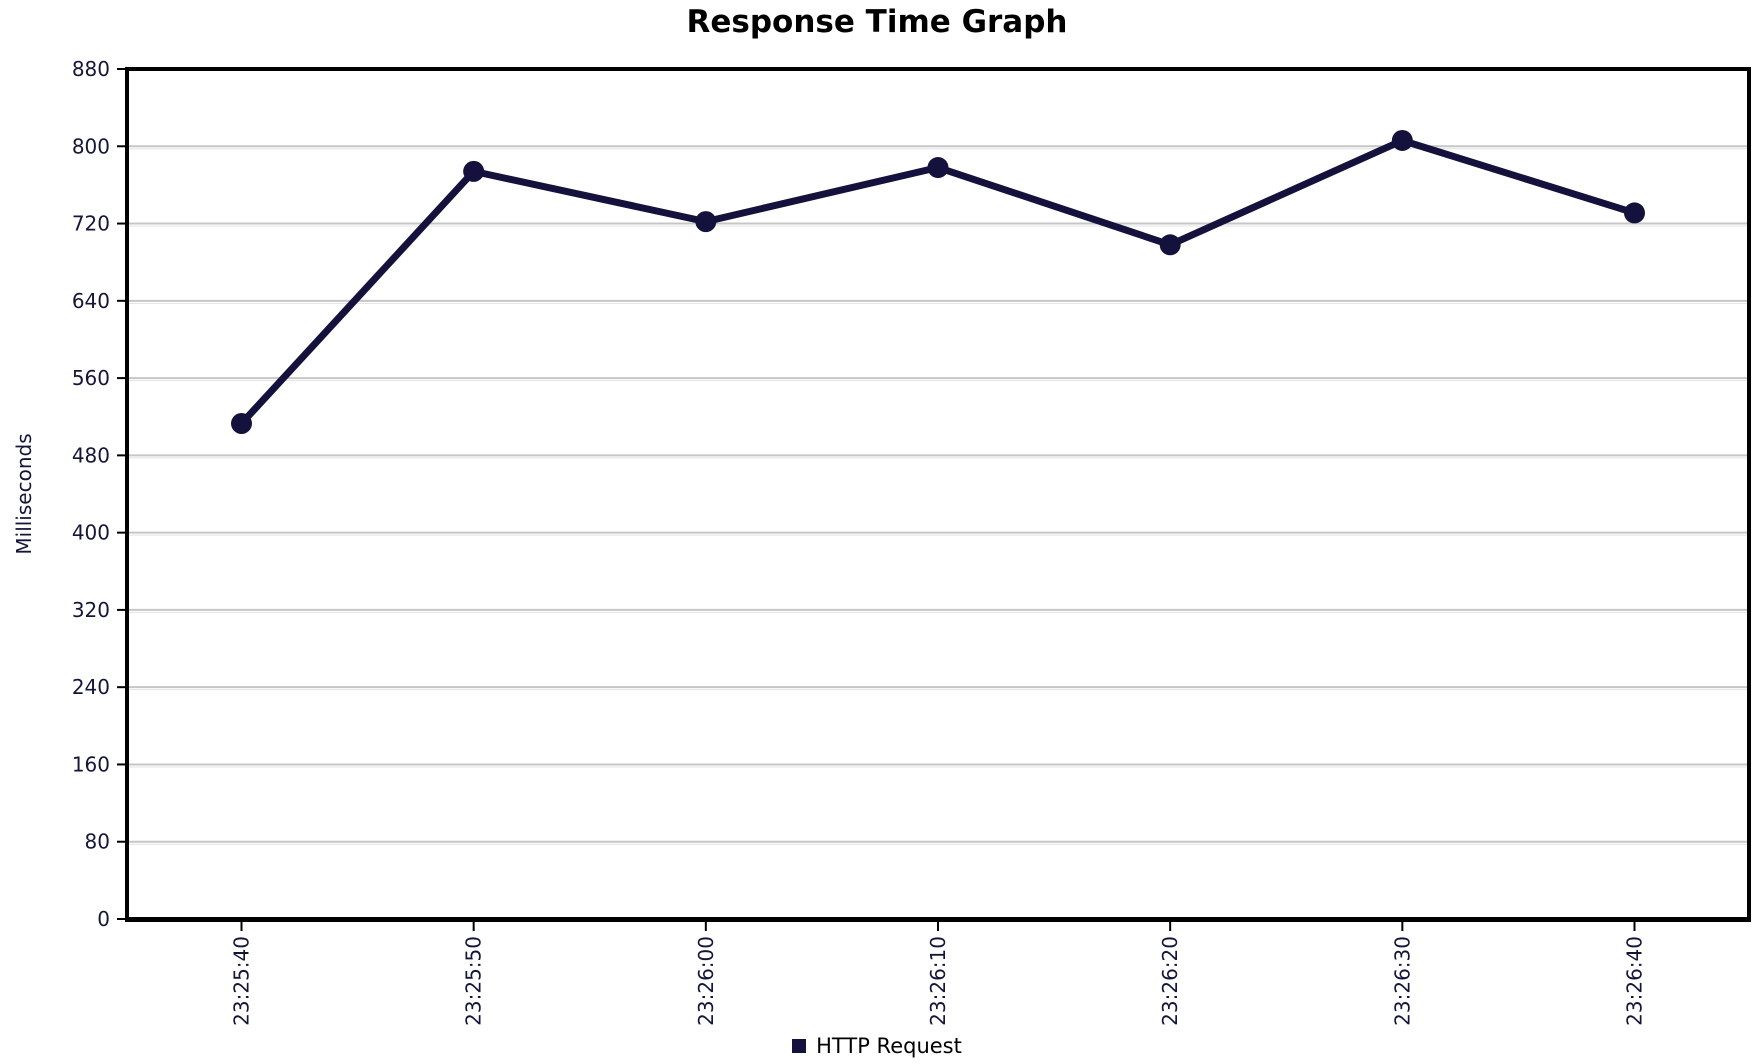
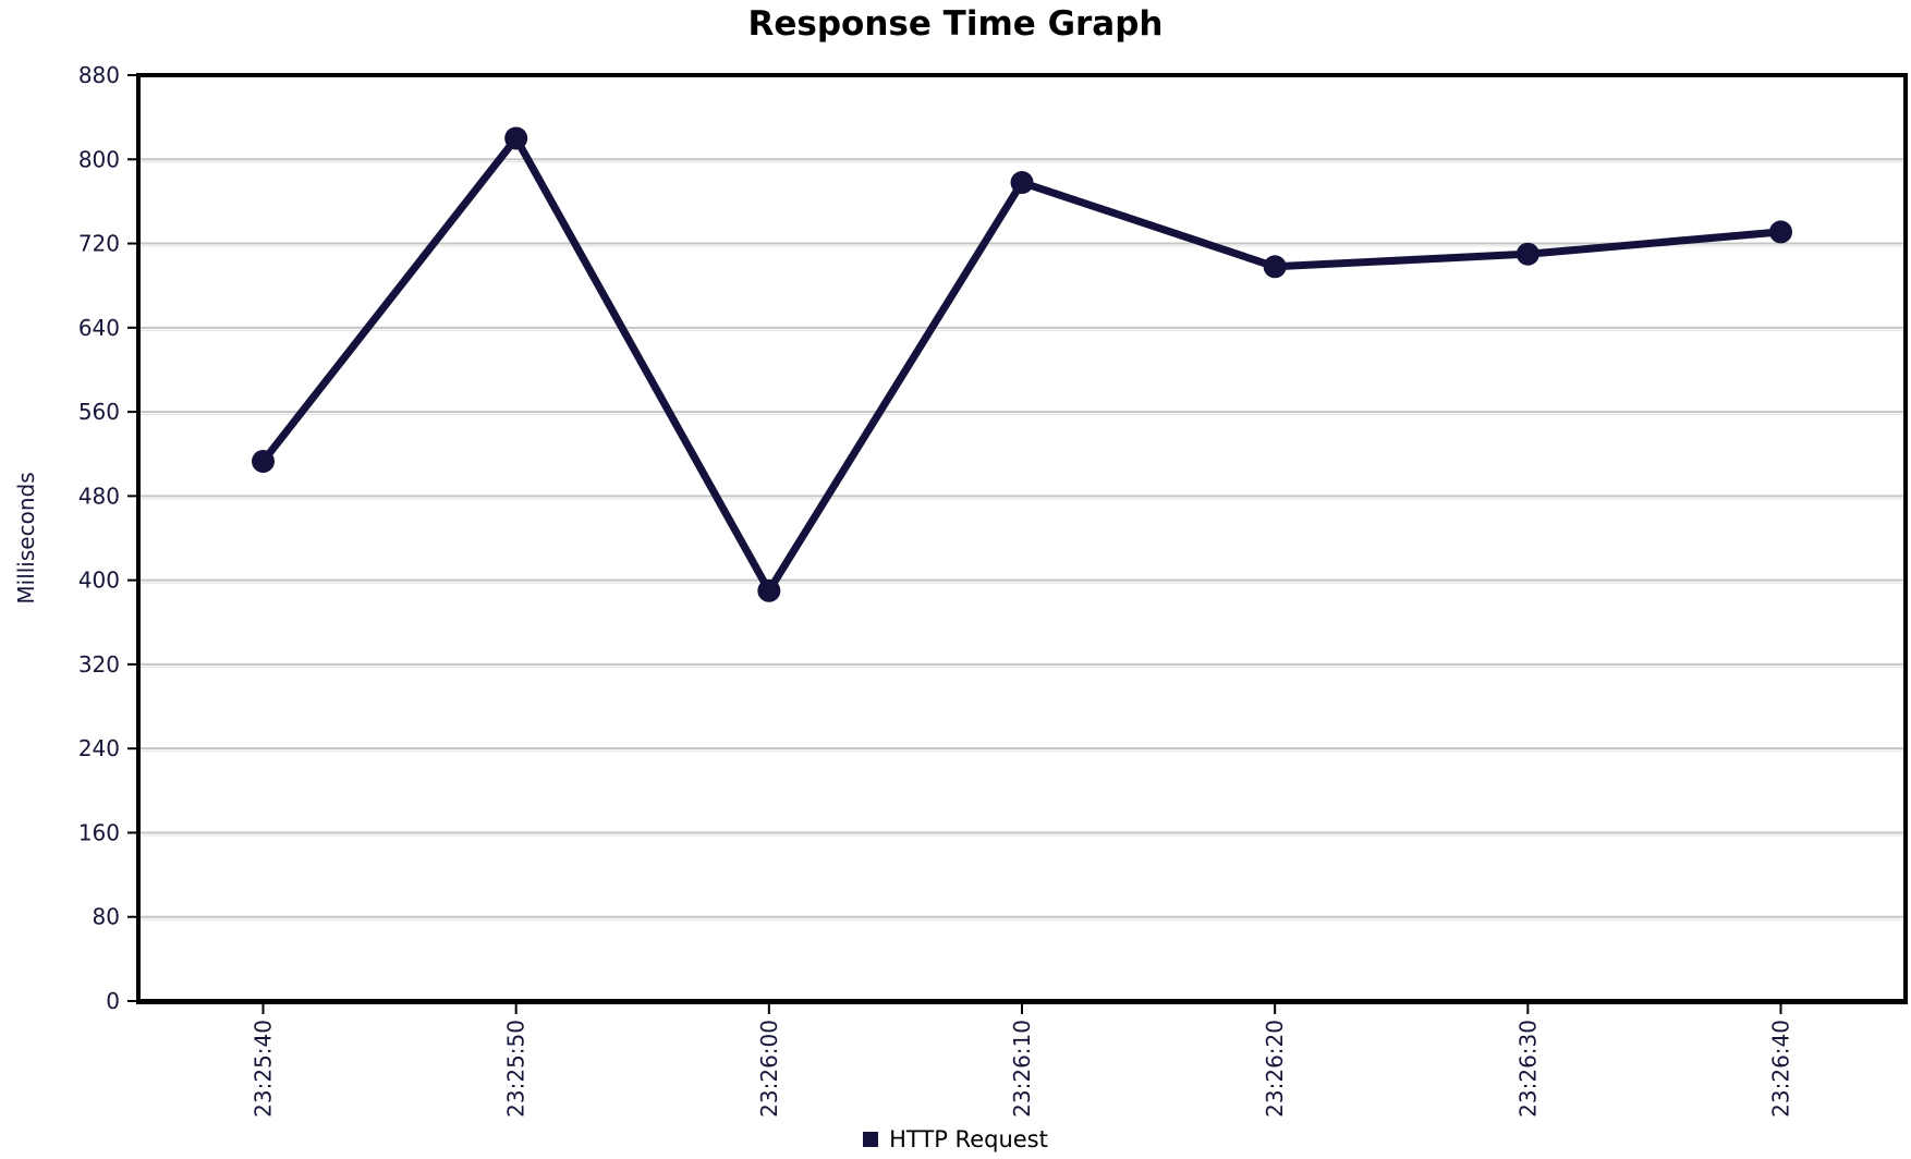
23:25:50: 770 -> 820
23:26:00: 720 -> 390
23:26:30: 810 -> 710
